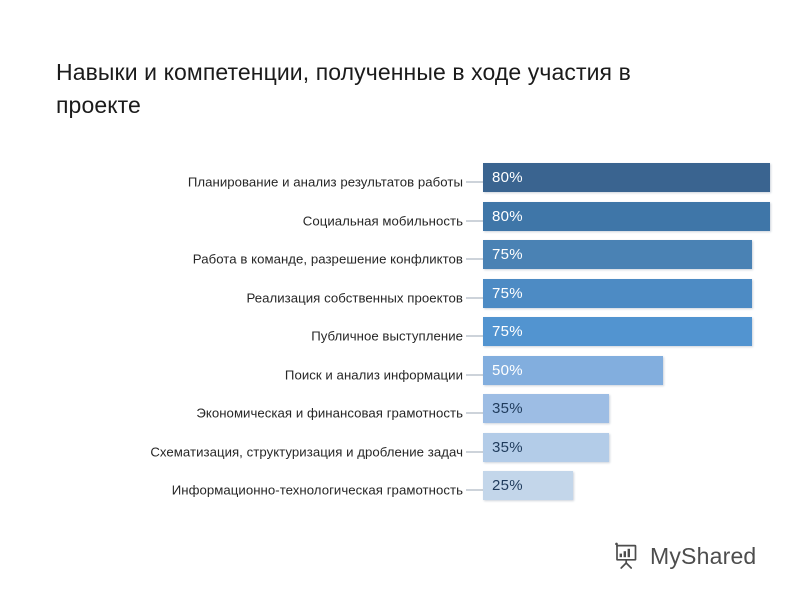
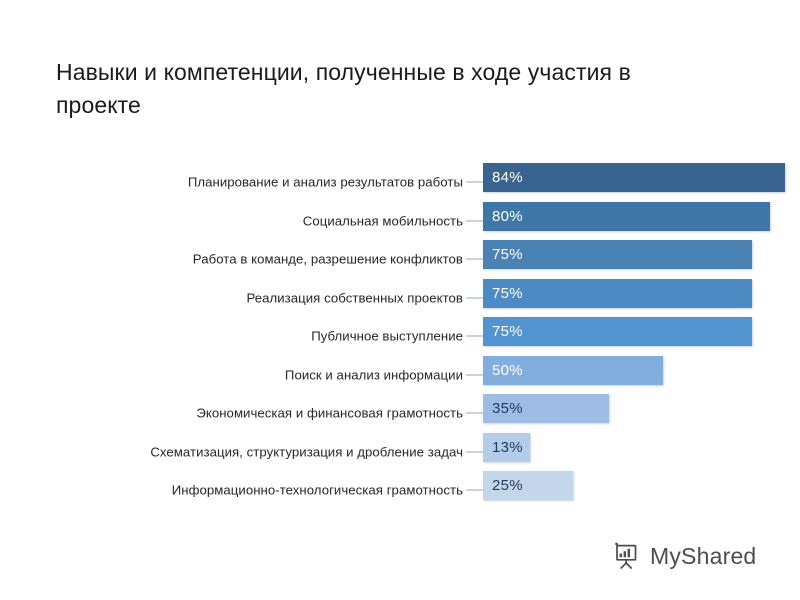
Планирование и анализ результатов работы: 80% -> 84%
Схематизация, структуризация и дробление задач: 35% -> 13%
